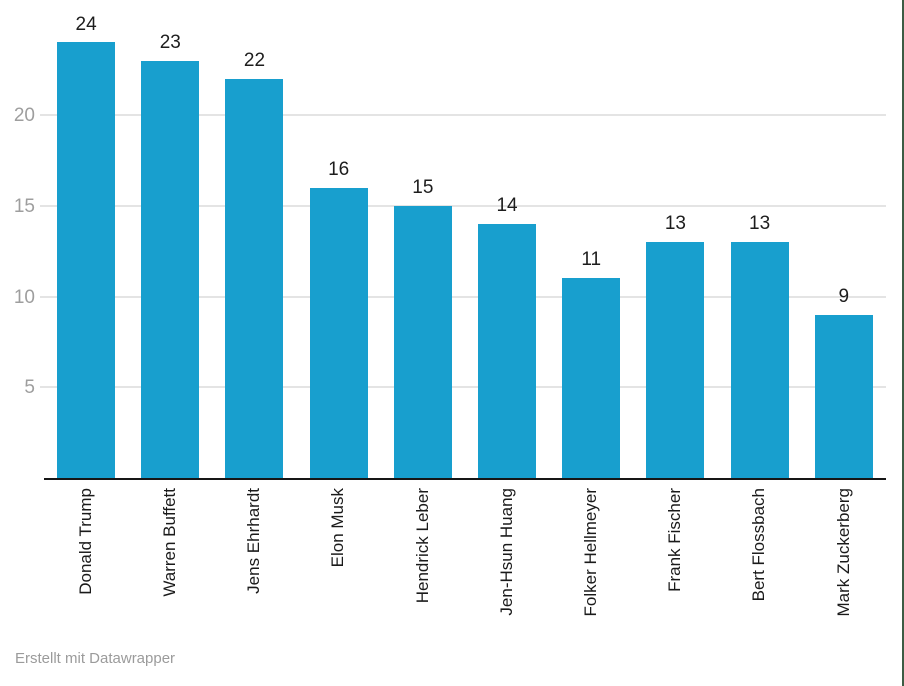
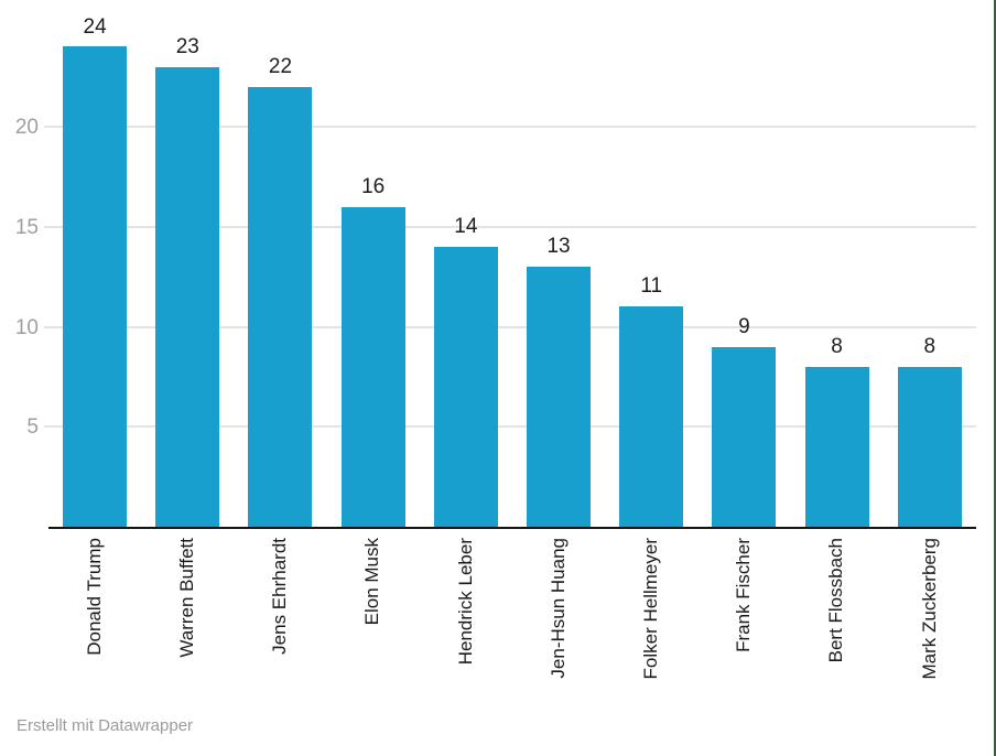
Hendrick Leber: 15 -> 14
Jen-Hsun Huang: 14 -> 13
Frank Fischer: 13 -> 9
Bert Flossbach: 13 -> 8
Mark Zuckerberg: 9 -> 8
